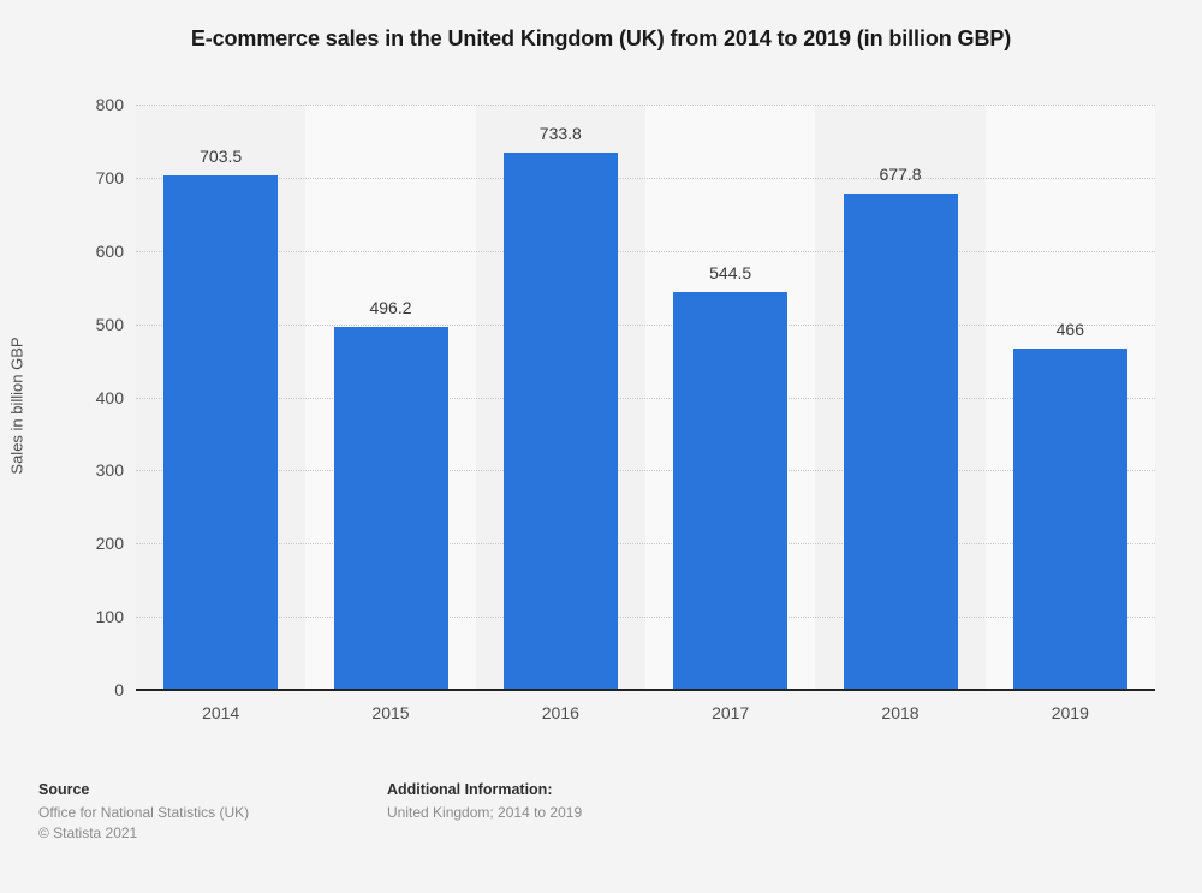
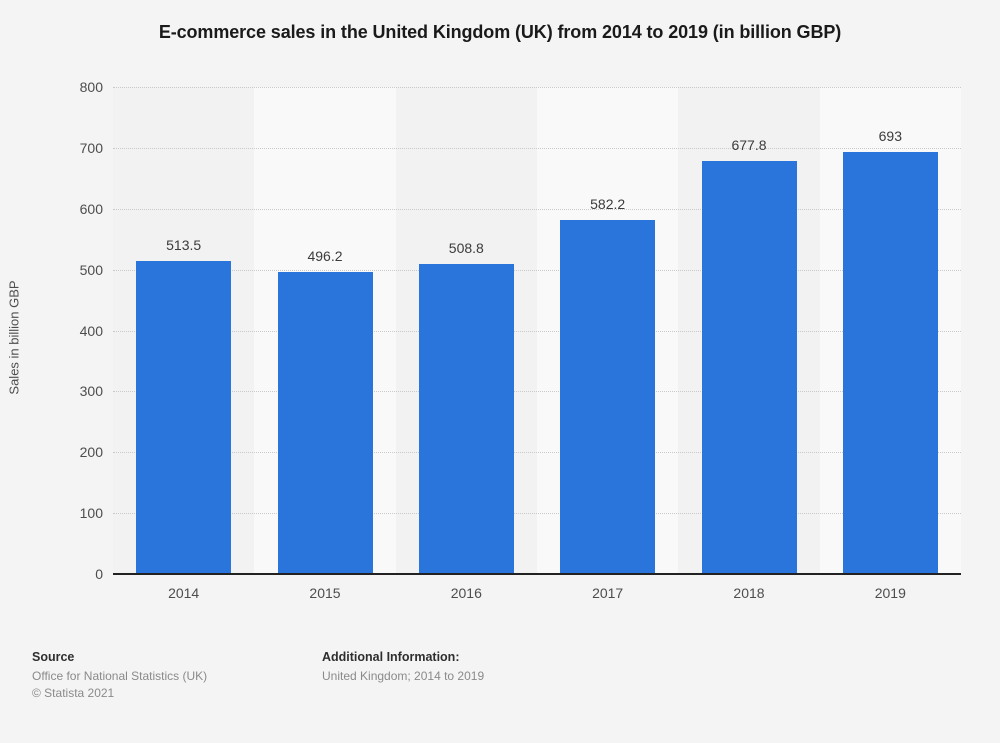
2014: 703.5 -> 513.5
2016: 733.8 -> 508.8
2017: 544.5 -> 582.2
2019: 466 -> 693
